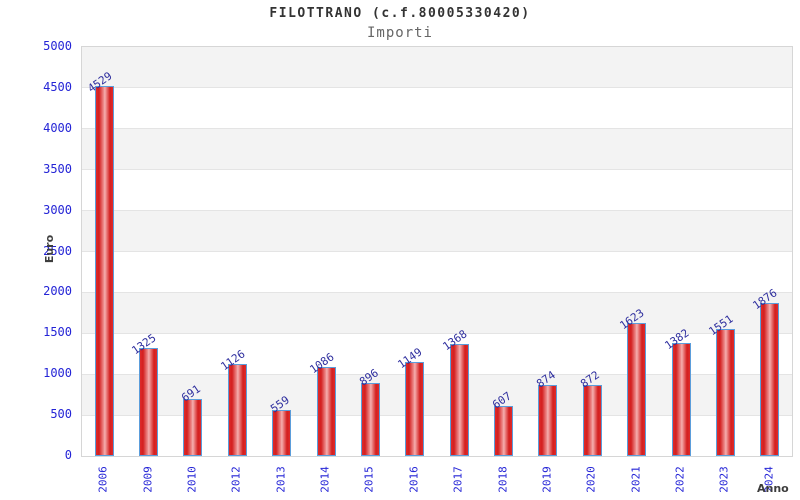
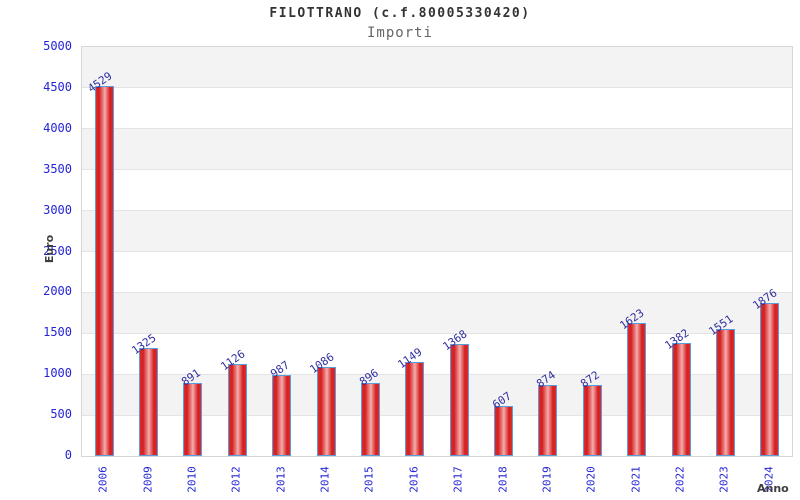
2010: 691 -> 891
2013: 559 -> 987
